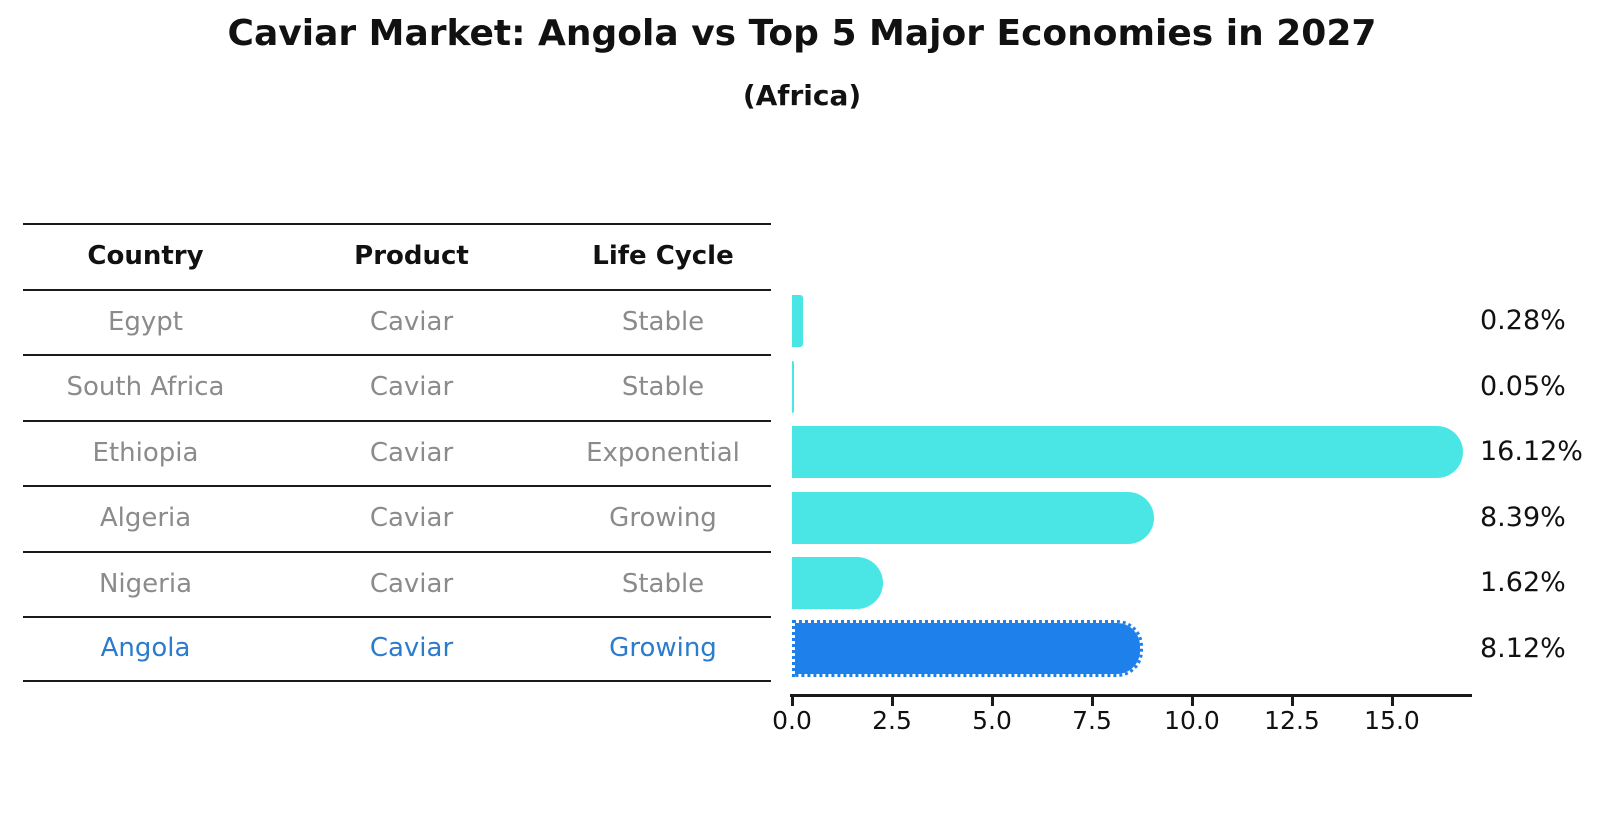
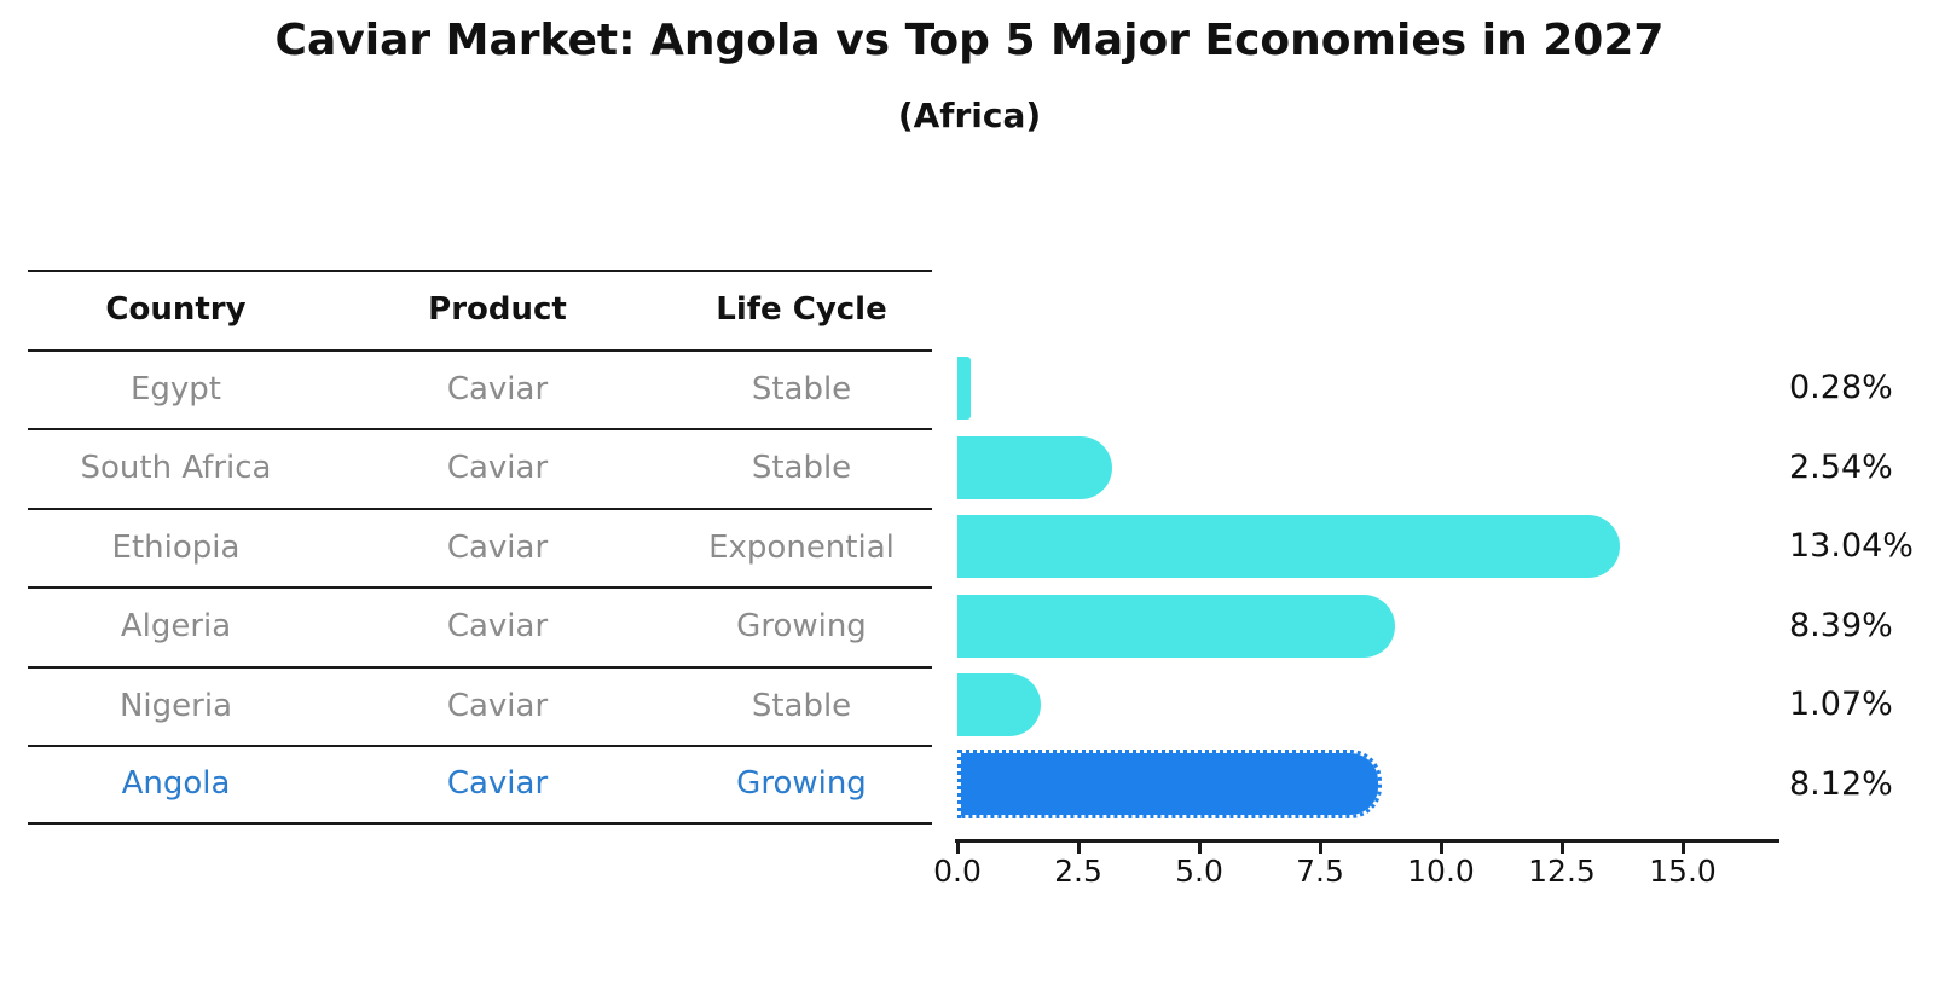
South Africa: 0.05% -> 2.54%
Ethiopia: 16.12% -> 13.04%
Nigeria: 1.62% -> 1.07%
